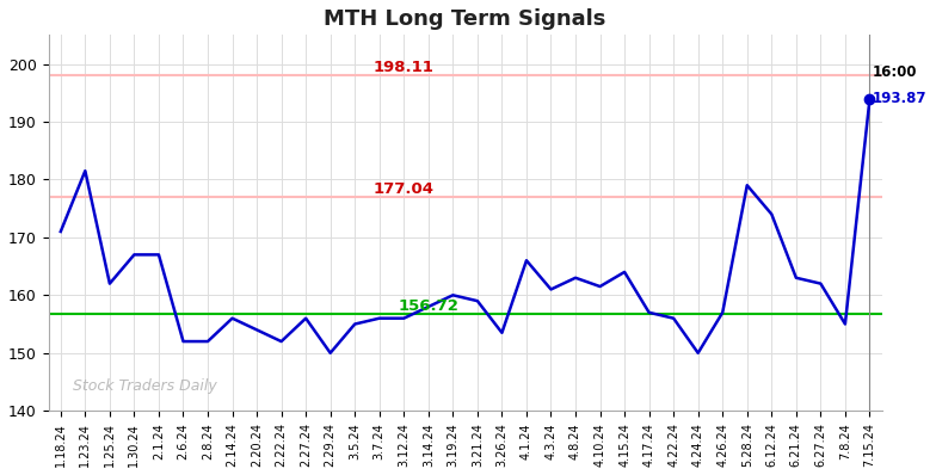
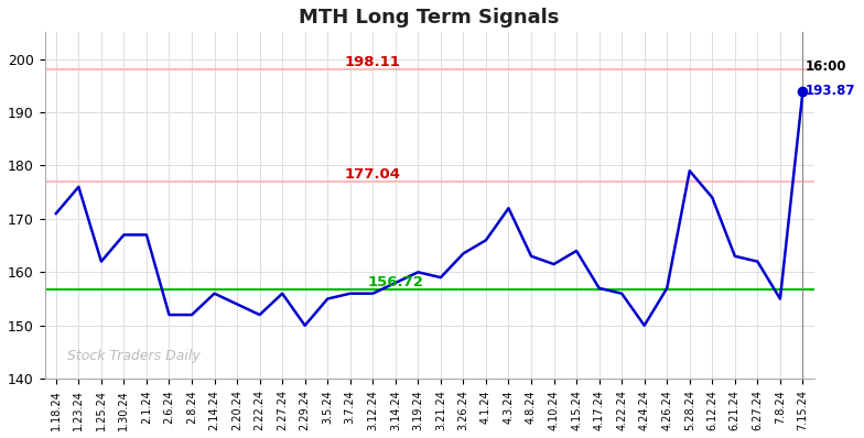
1.23.24: 181.5 -> 176.0
3.26.24: 153.5 -> 163.5
4.3.24: 161.0 -> 172.0
